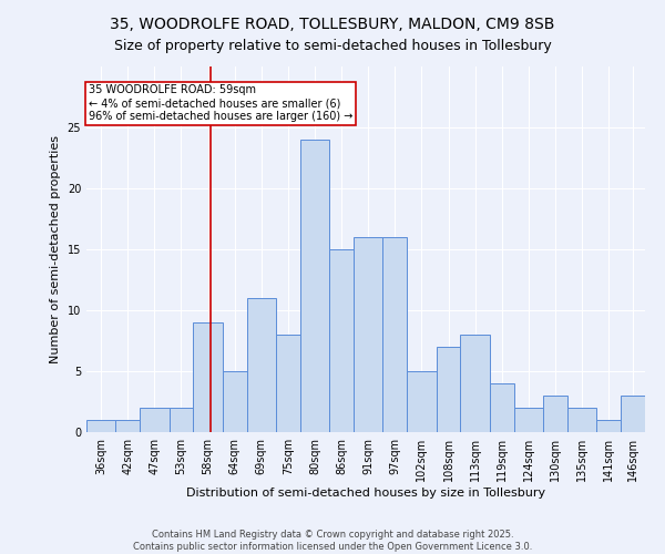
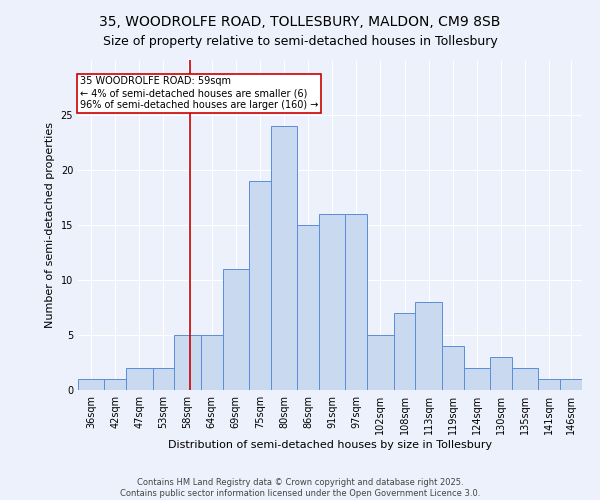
58sqm: 9 -> 5
75sqm: 8 -> 19
146sqm: 3 -> 1
